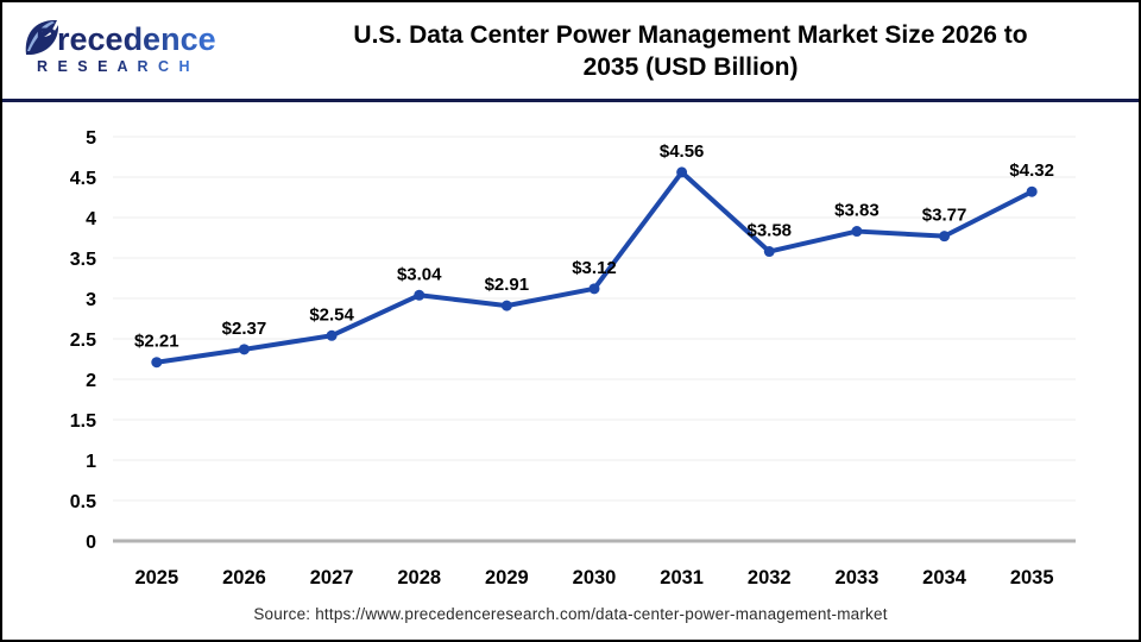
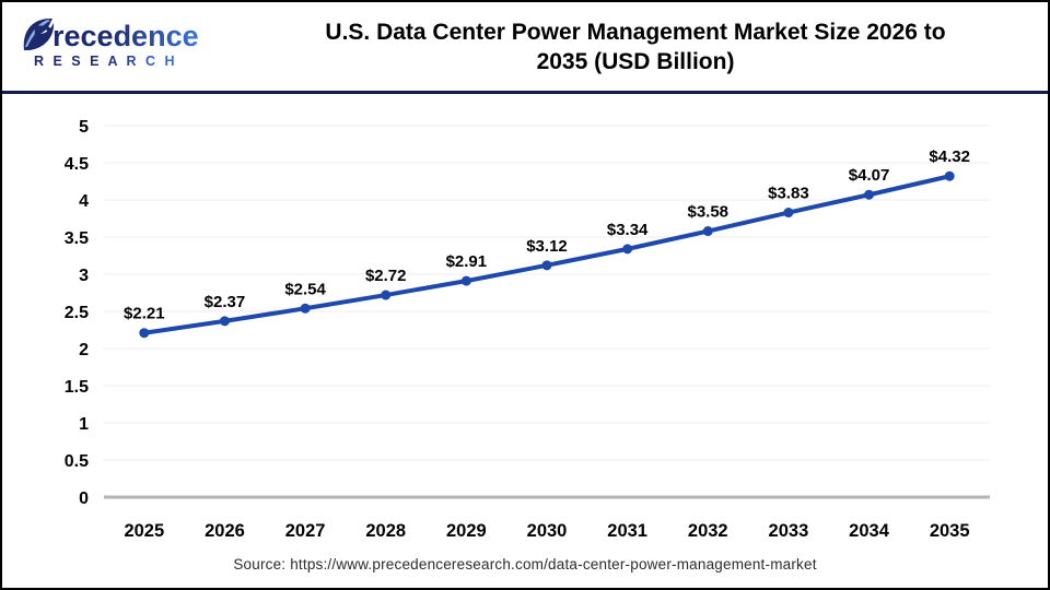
2028: $3.04 -> $2.72
2031: $4.56 -> $3.34
2034: $3.77 -> $4.07
